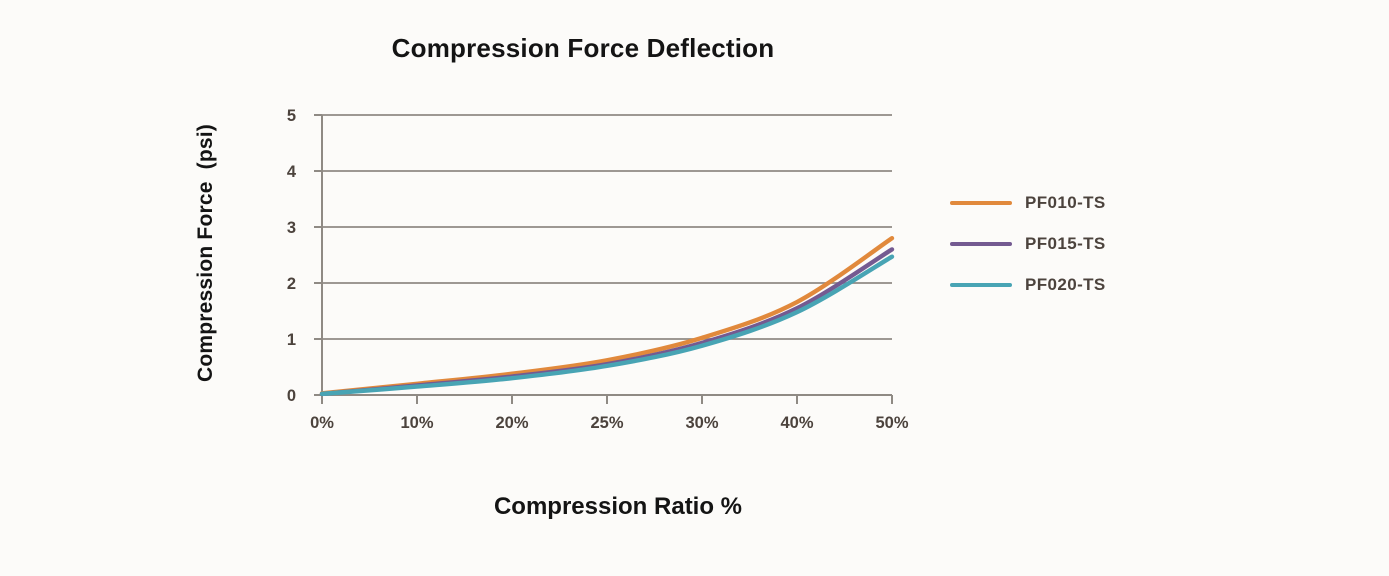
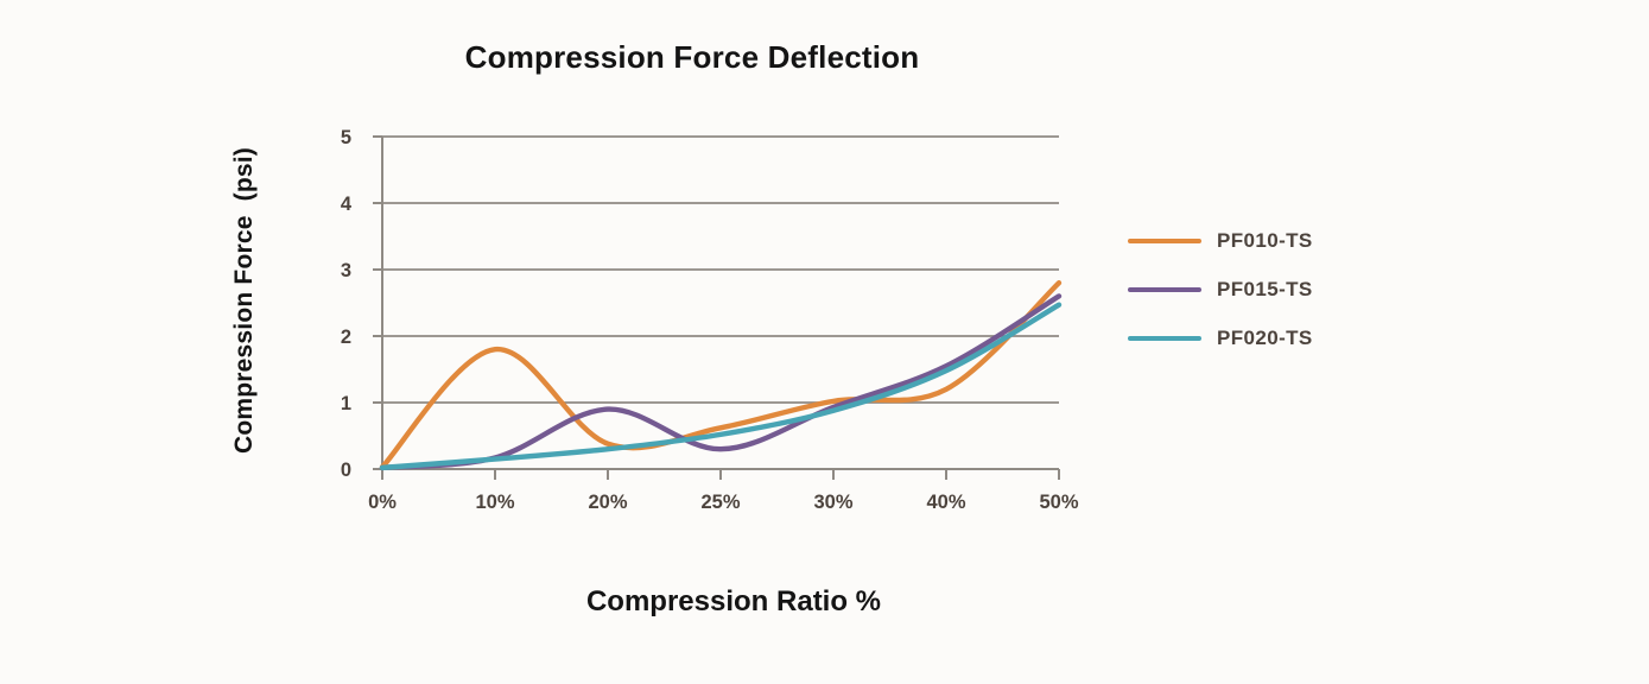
PF010-TS/10%: 0.2 -> 1.8
PF015-TS/20%: 0.3 -> 0.9
PF015-TS/25%: 0.6 -> 0.3
PF010-TS/40%: 1.7 -> 1.2
